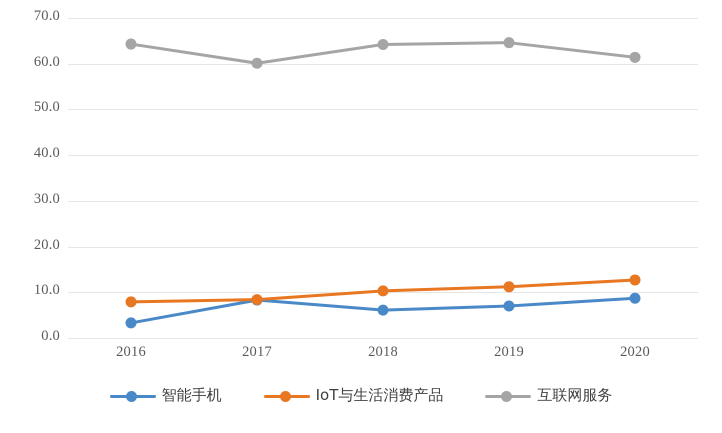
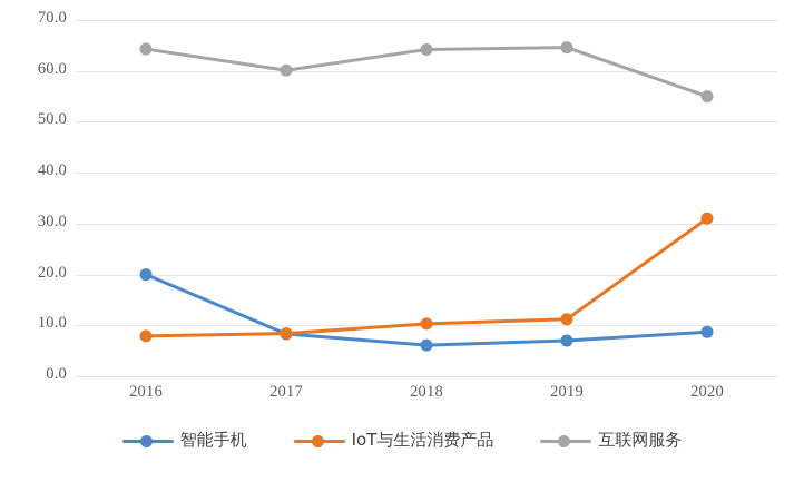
智能手机/2016: 3 -> 20
IoT与生活消费产品/2020: 13 -> 31
互联网服务/2020: 61 -> 55
